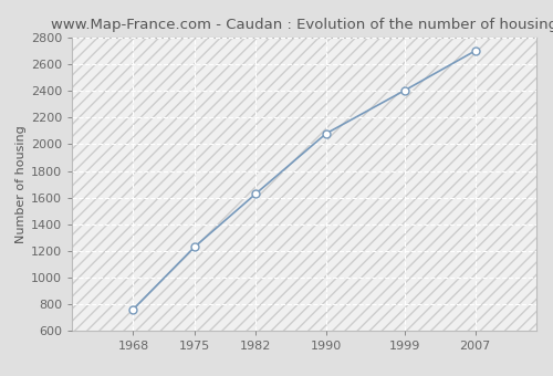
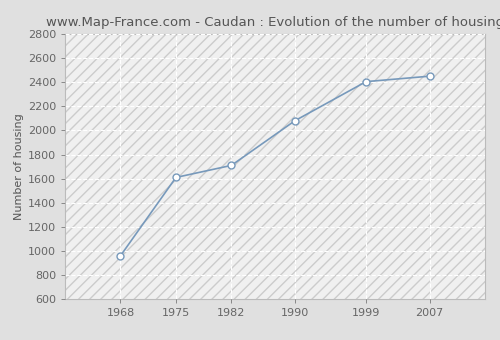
1968: 760 -> 960
1975: 1230 -> 1610
1982: 1630 -> 1710
2007: 2700 -> 2450
